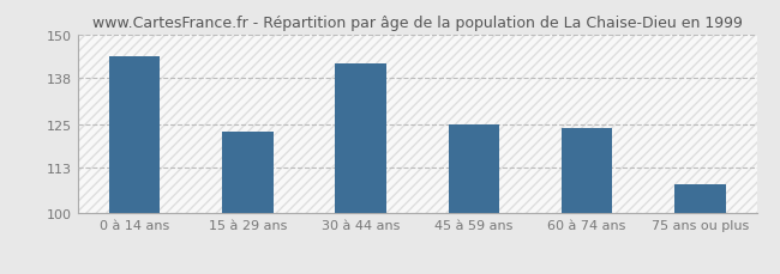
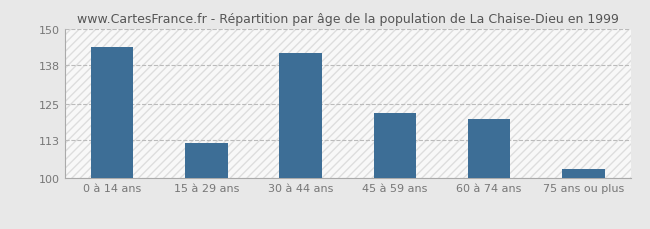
15 à 29 ans: 123 -> 112
45 à 59 ans: 125 -> 122
60 à 74 ans: 124 -> 120
75 ans ou plus: 108 -> 103
